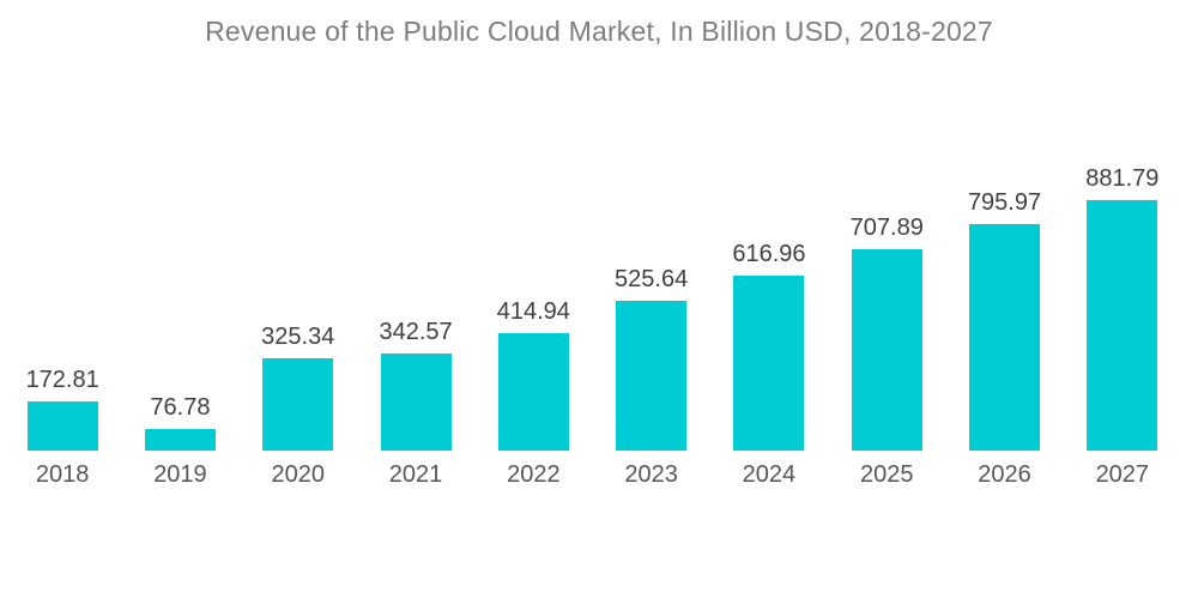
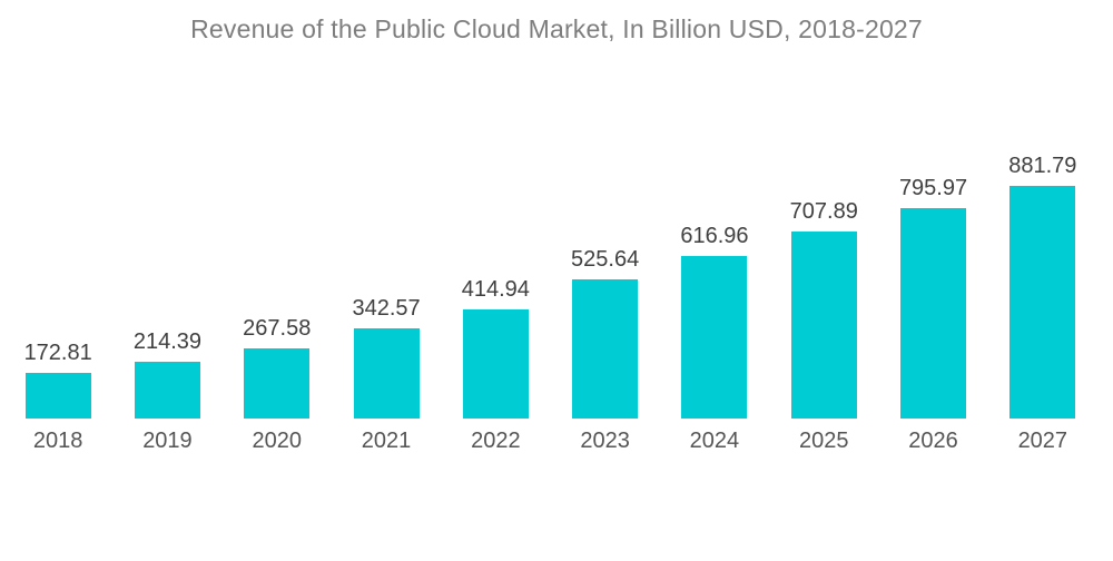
2019: 76.78 -> 214.39
2020: 325.34 -> 267.58
